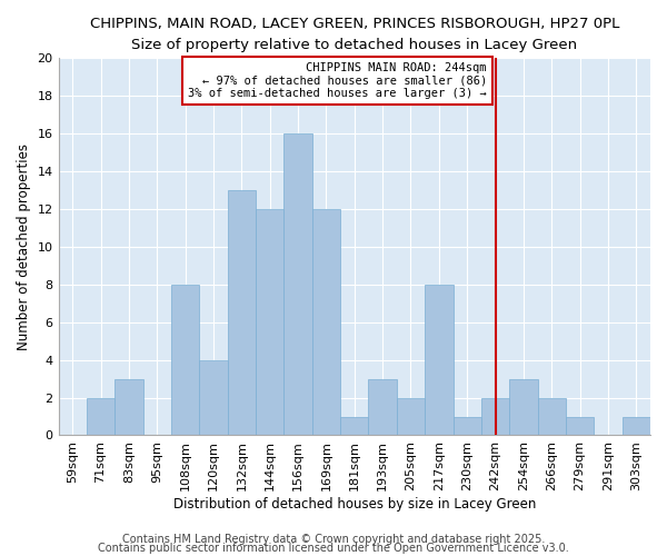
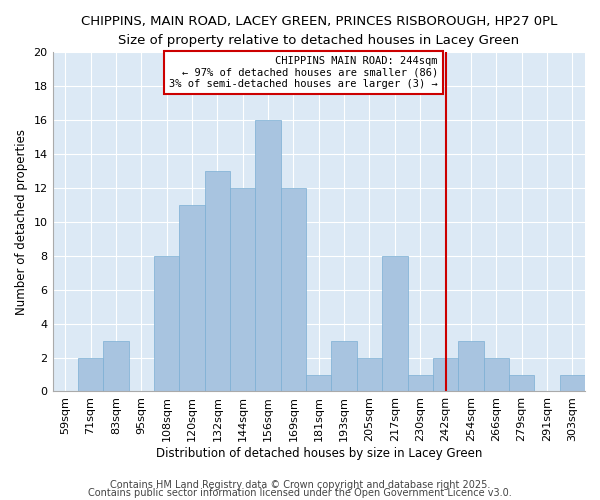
120sqm: 4 -> 11
